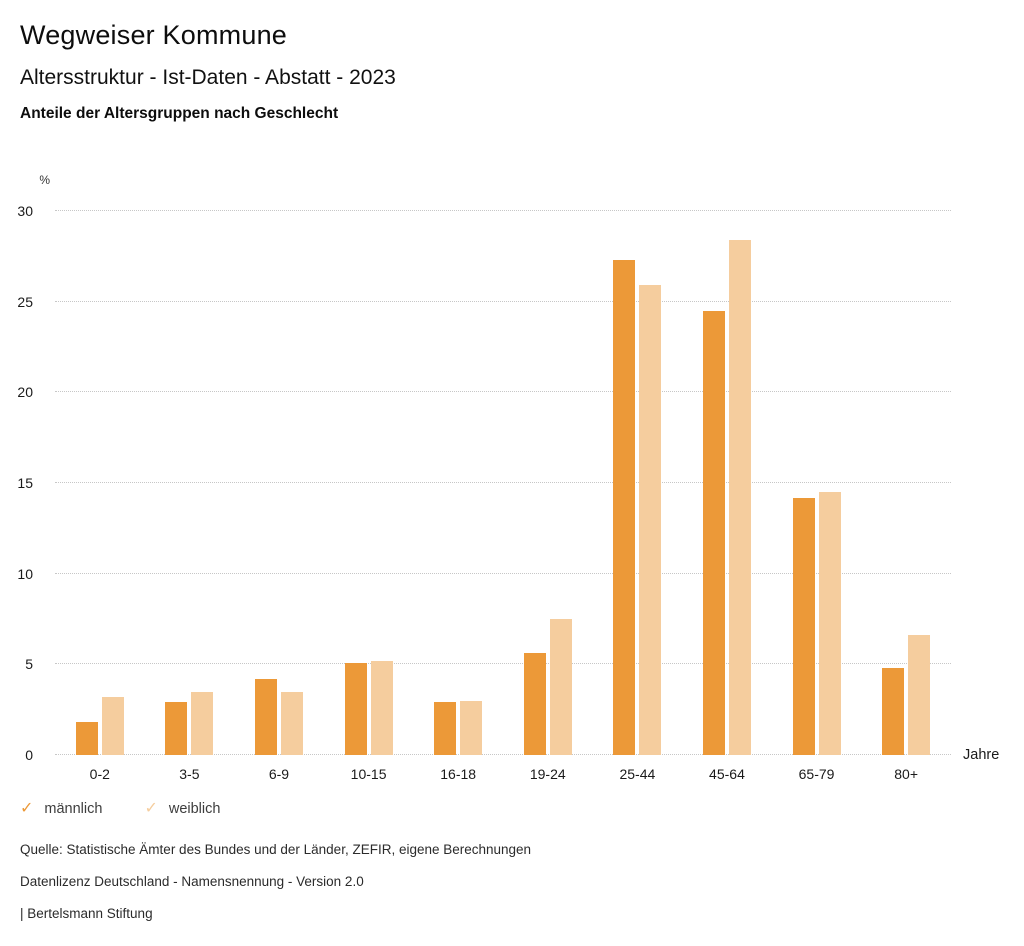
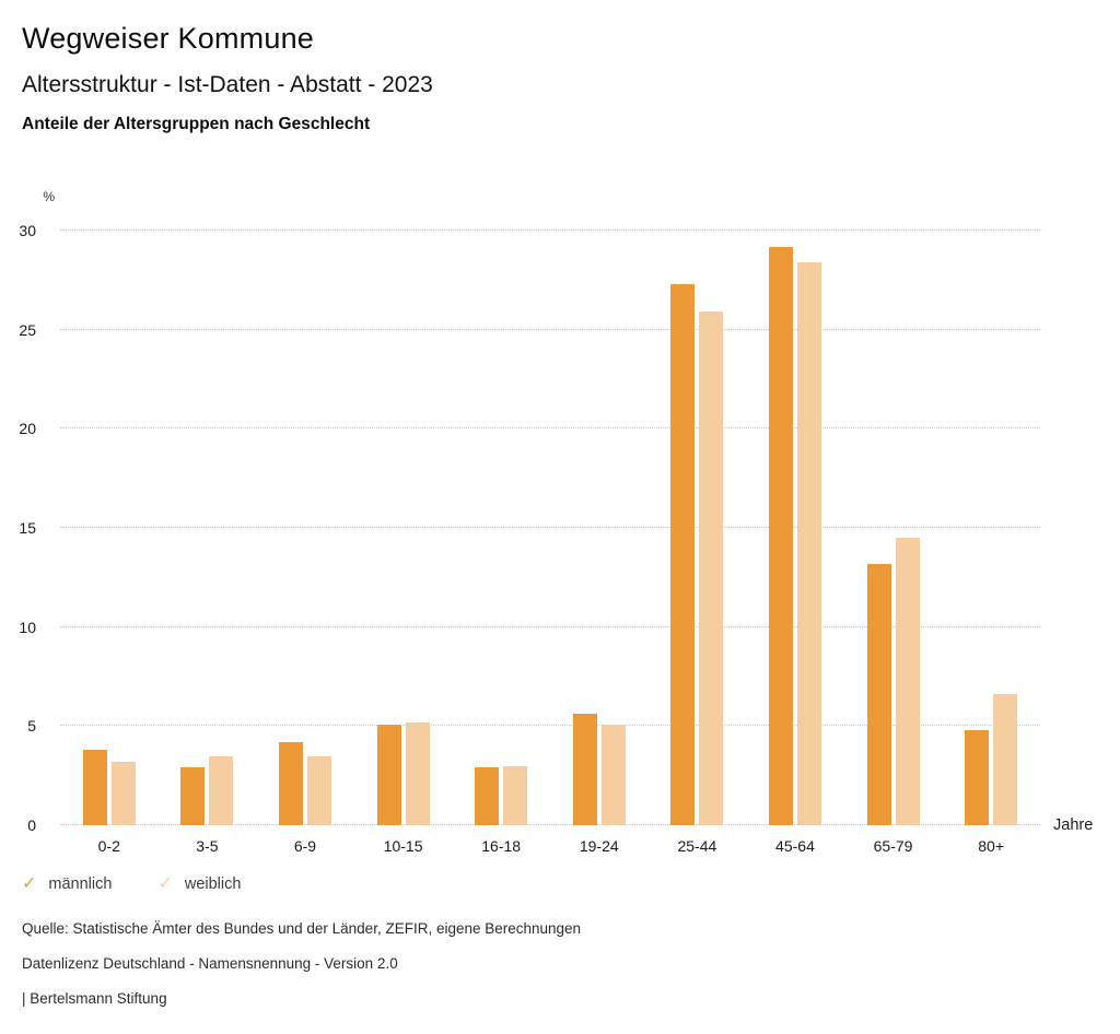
männlich/0-2: 1.8 -> 3.8
weiblich/19-24: 7.5 -> 5.1
männlich/45-64: 24.5 -> 29.2
männlich/65-79: 14.2 -> 13.2
